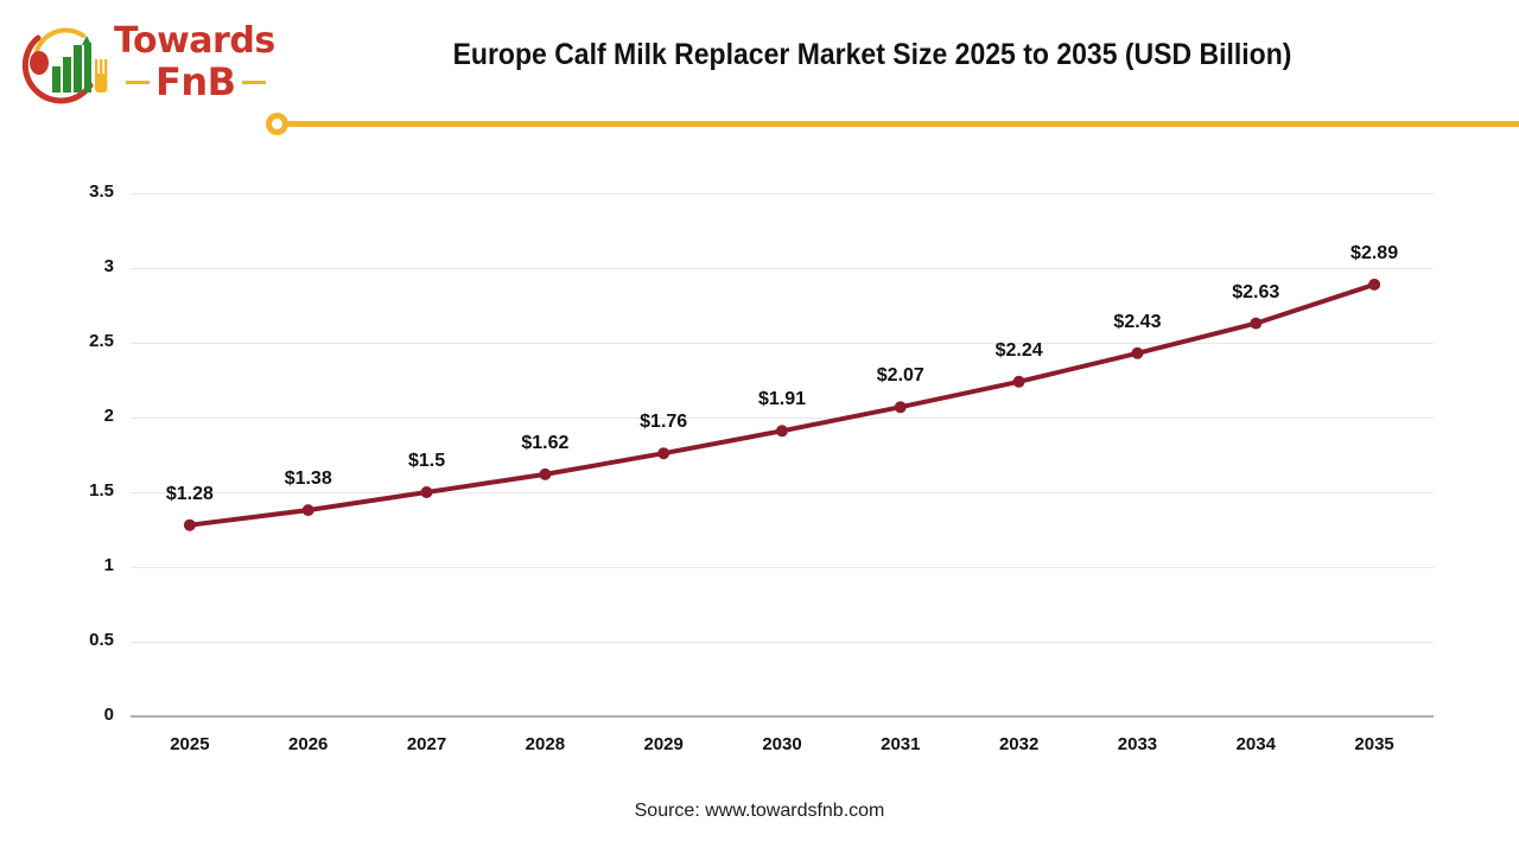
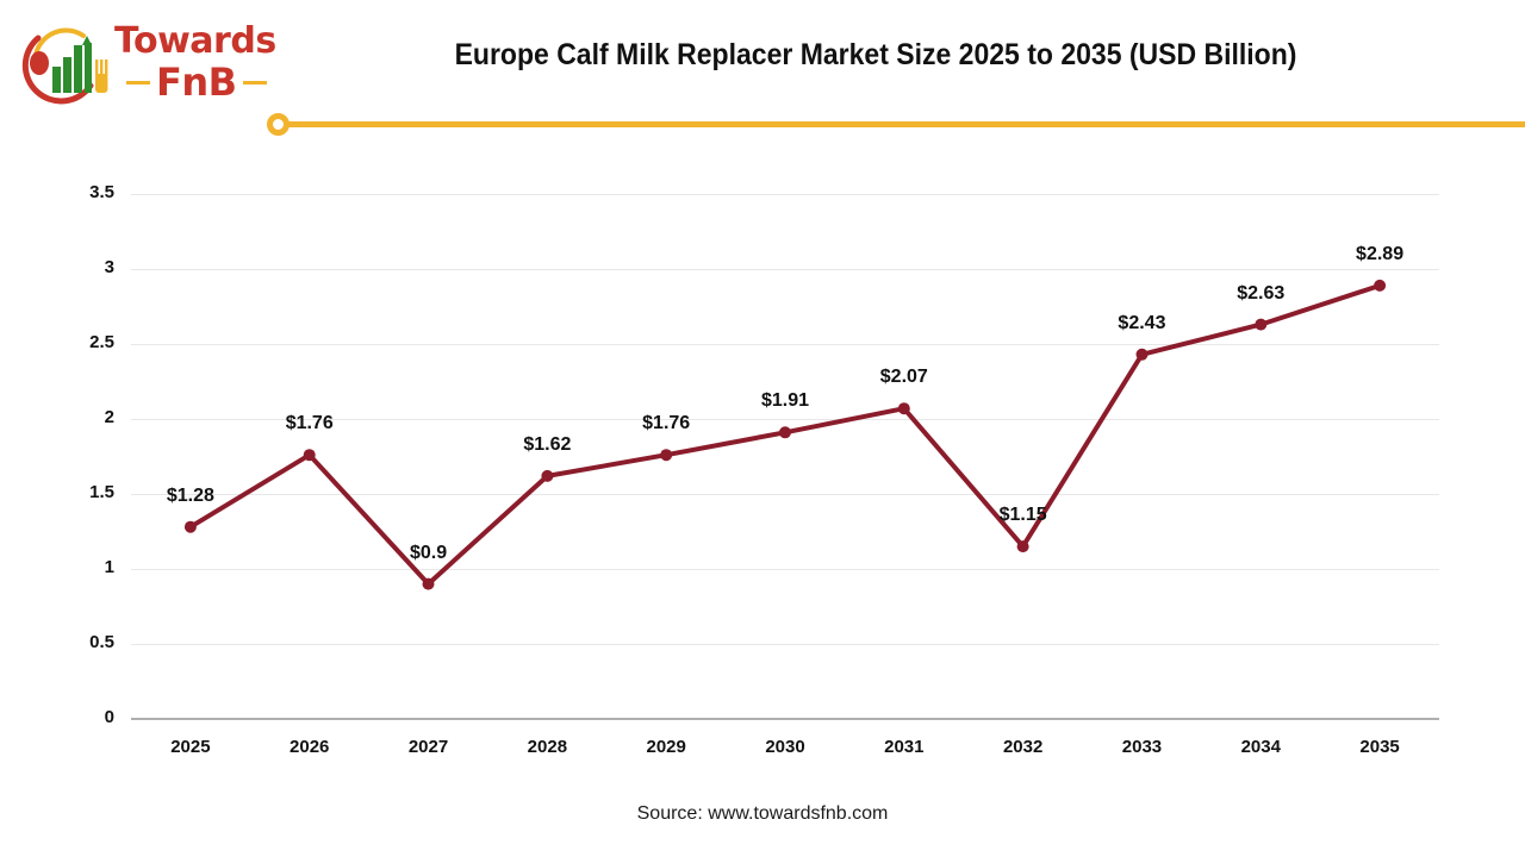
2026: $1.38 -> $1.76
2027: $1.5 -> $0.9
2032: $2.24 -> $1.15
